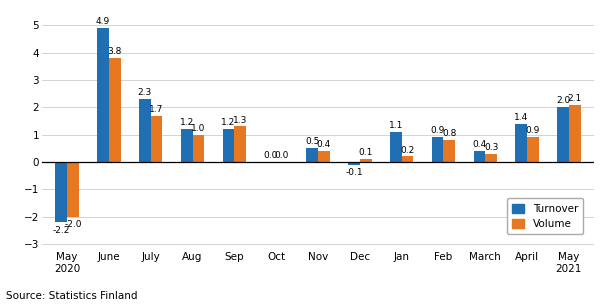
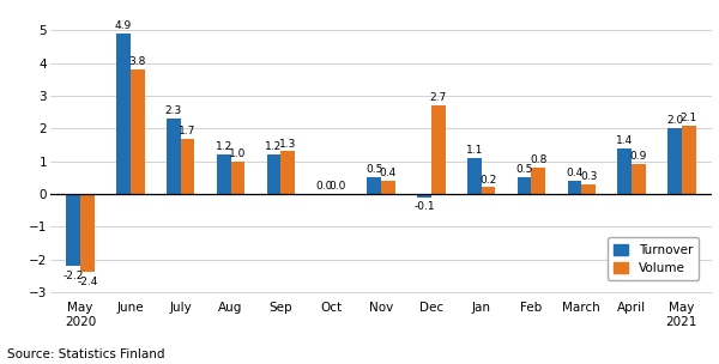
Volume/May 2020: -2.0 -> -2.4
Volume/Dec: 0.1 -> 2.7
Turnover/Feb: 0.9 -> 0.5
